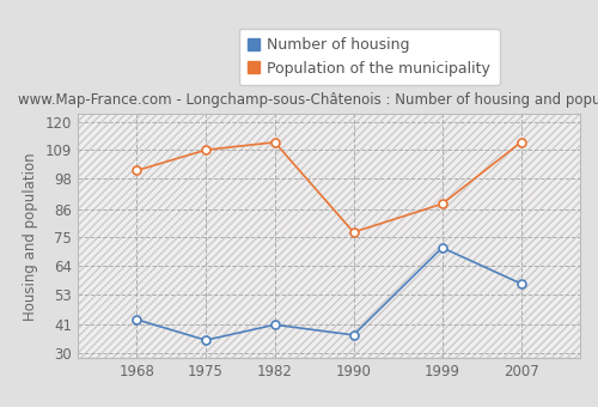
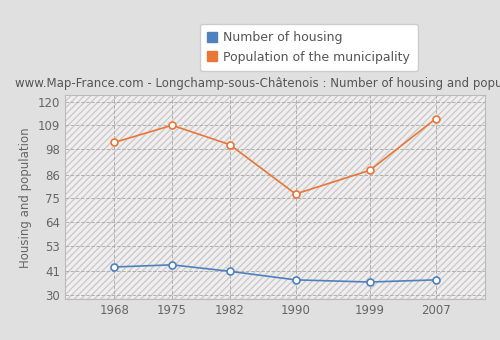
Number of housing/1975: 35 -> 44
Population of the municipality/1982: 112 -> 100
Number of housing/1999: 71 -> 36
Number of housing/2007: 57 -> 37
